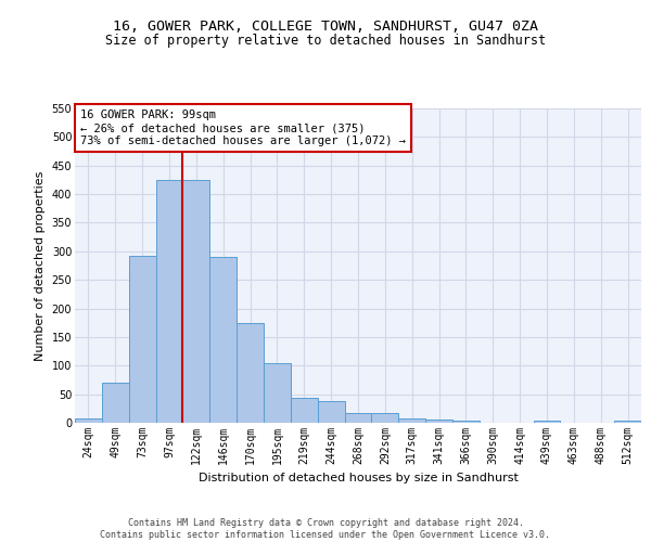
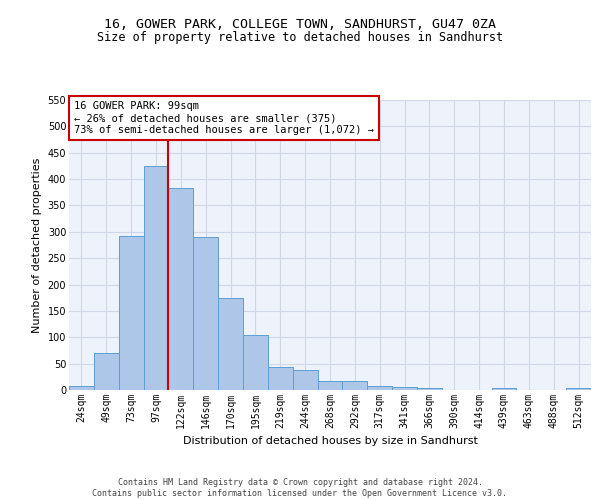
122sqm: 425 -> 384
